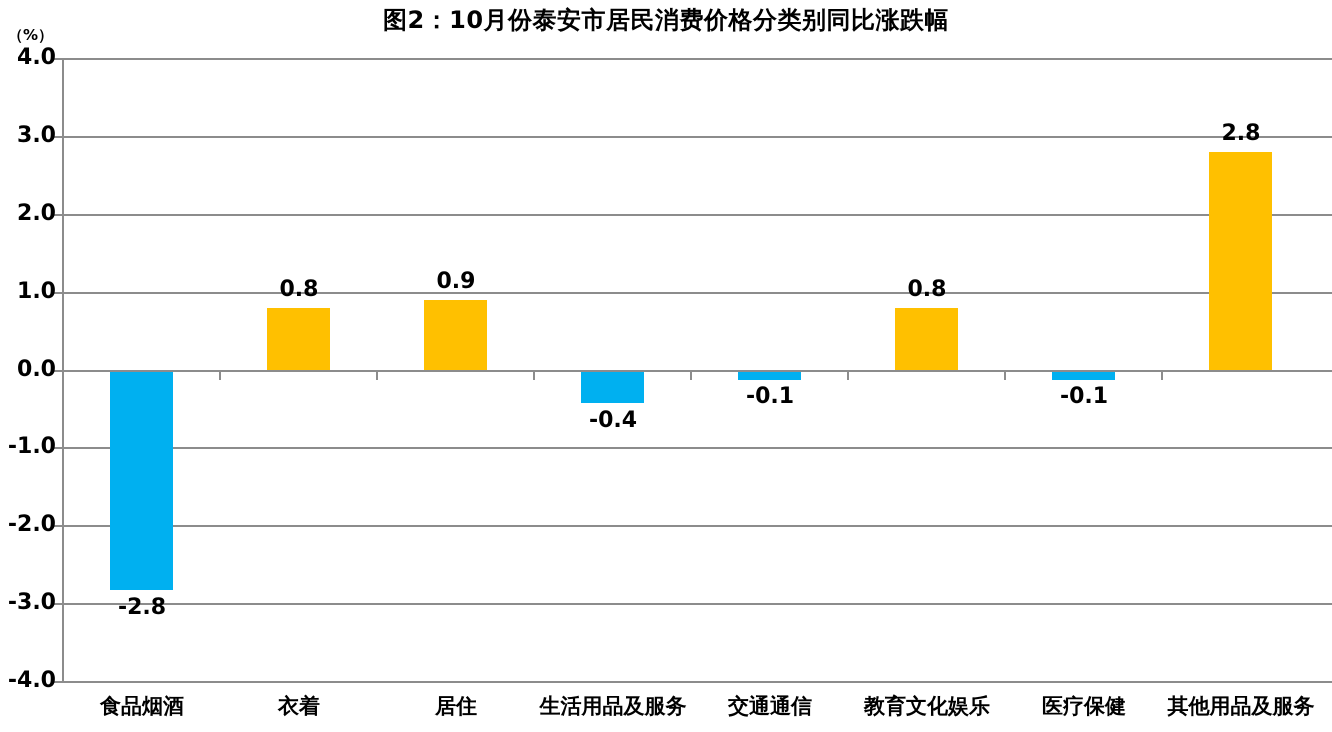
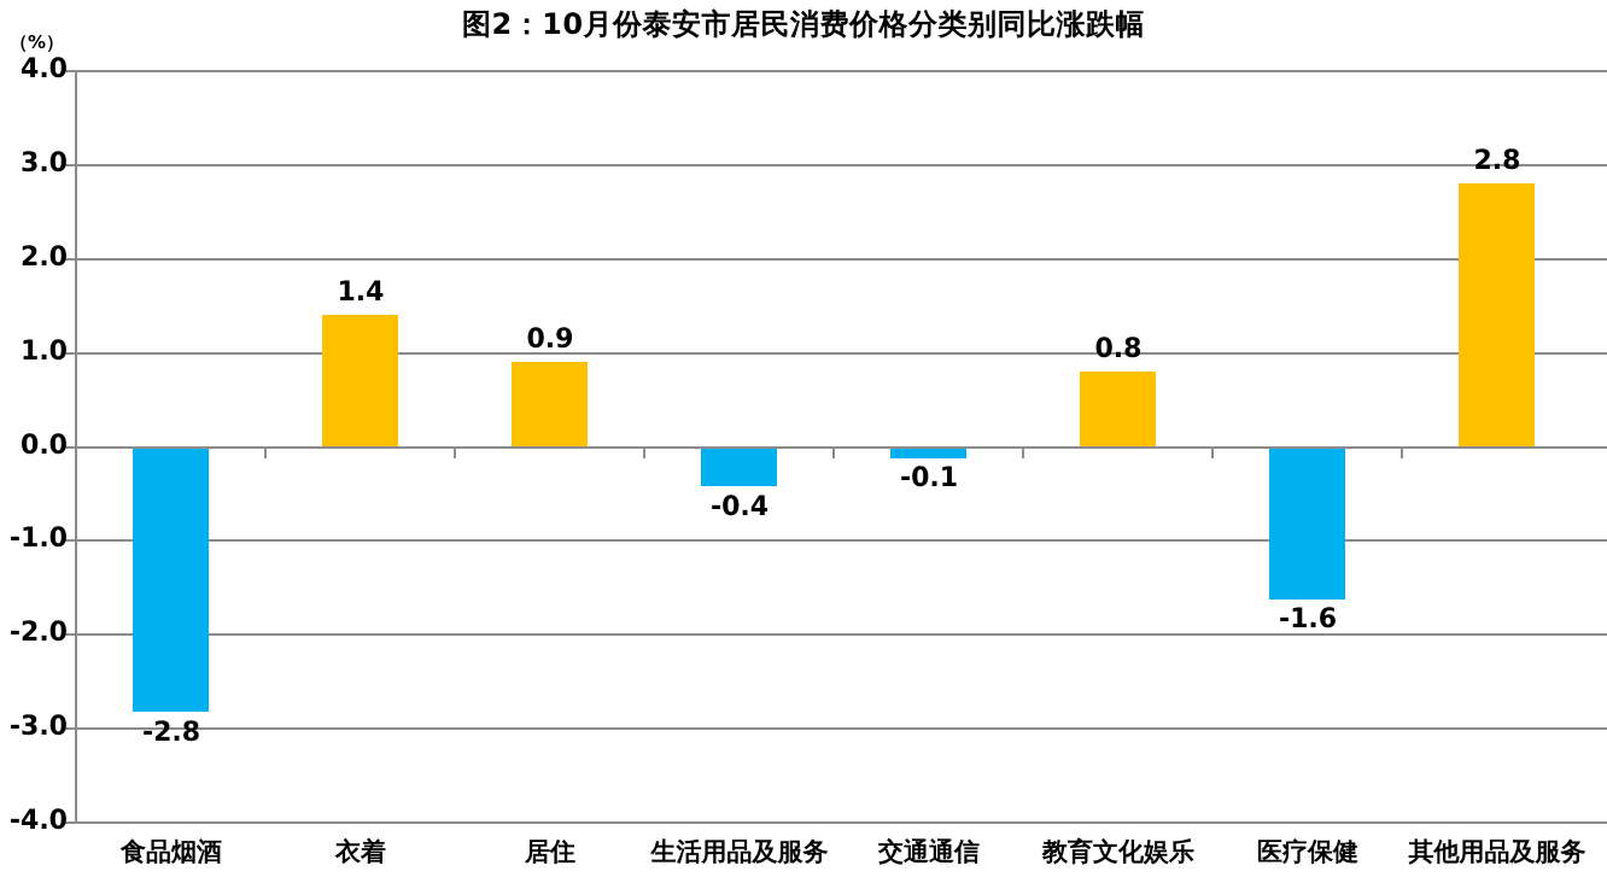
衣着: 0.8 -> 1.4
医疗保健: -0.1 -> -1.6
